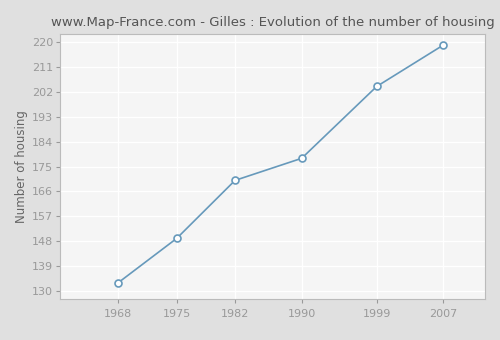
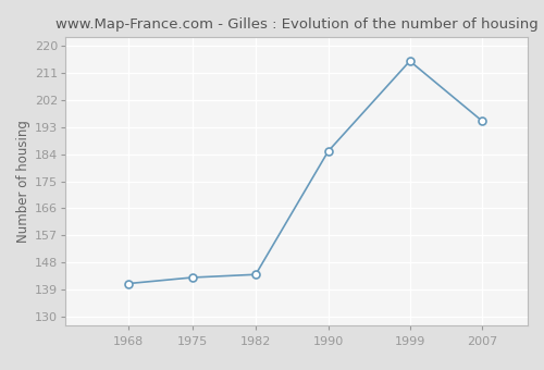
1968: 133 -> 141
1975: 149 -> 143
1982: 170 -> 144
1990: 178 -> 185
1999: 204 -> 215
2007: 219 -> 195
